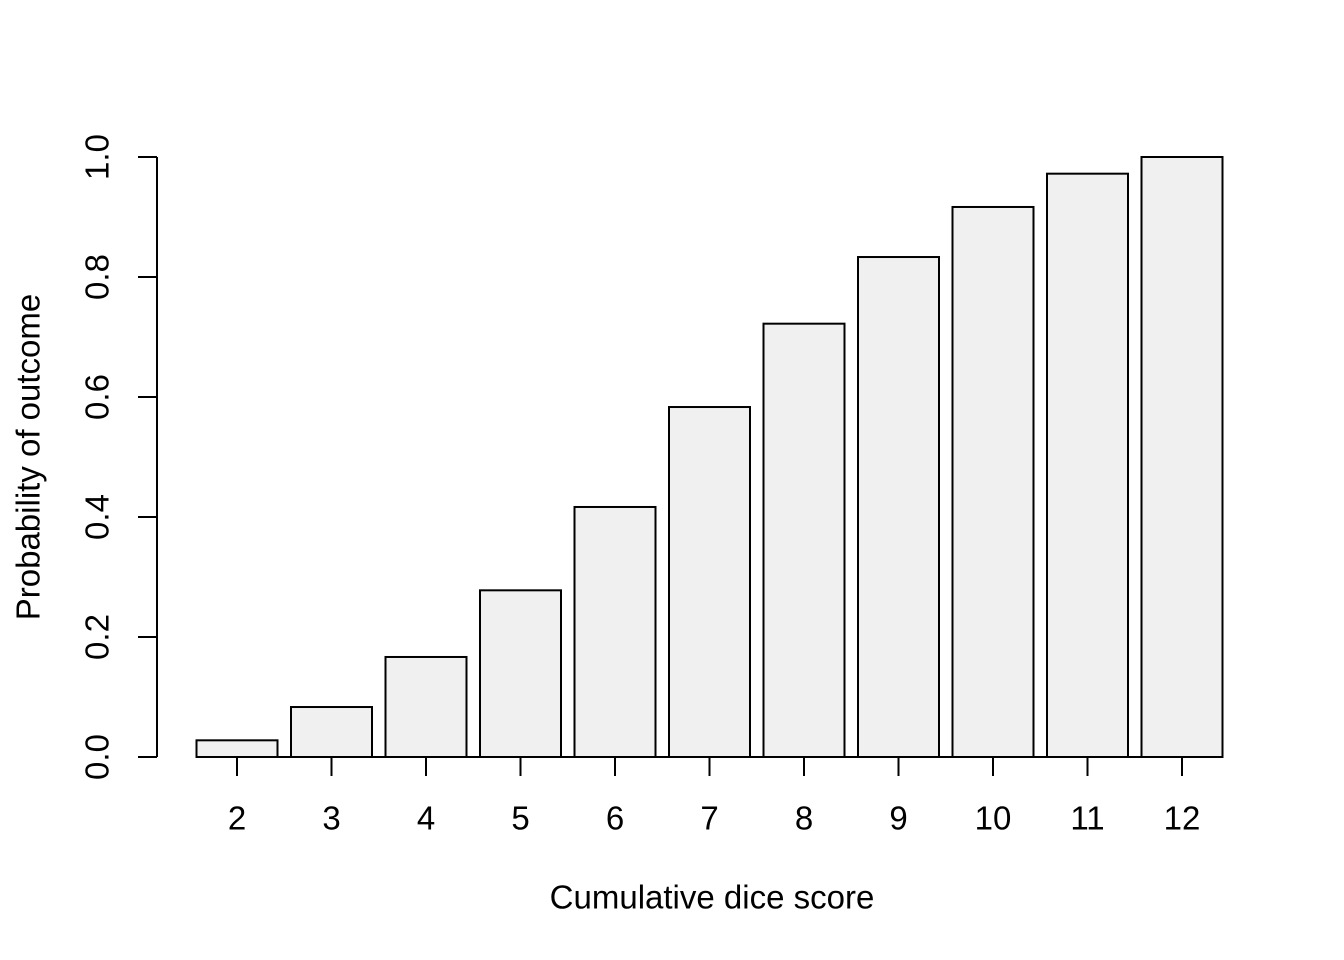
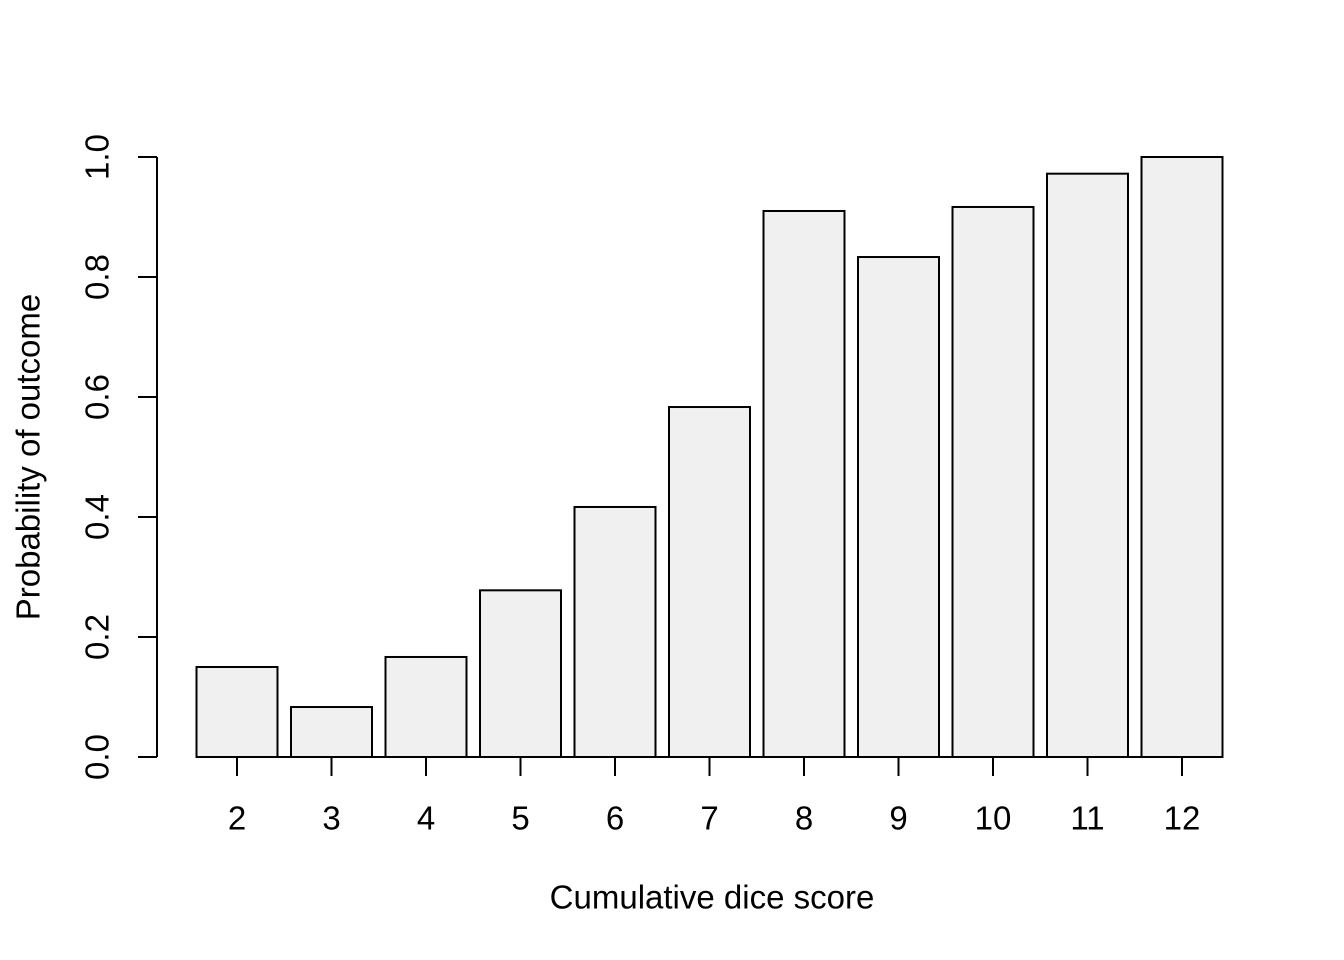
2: 0.03 -> 0.15
8: 0.72 -> 0.91
